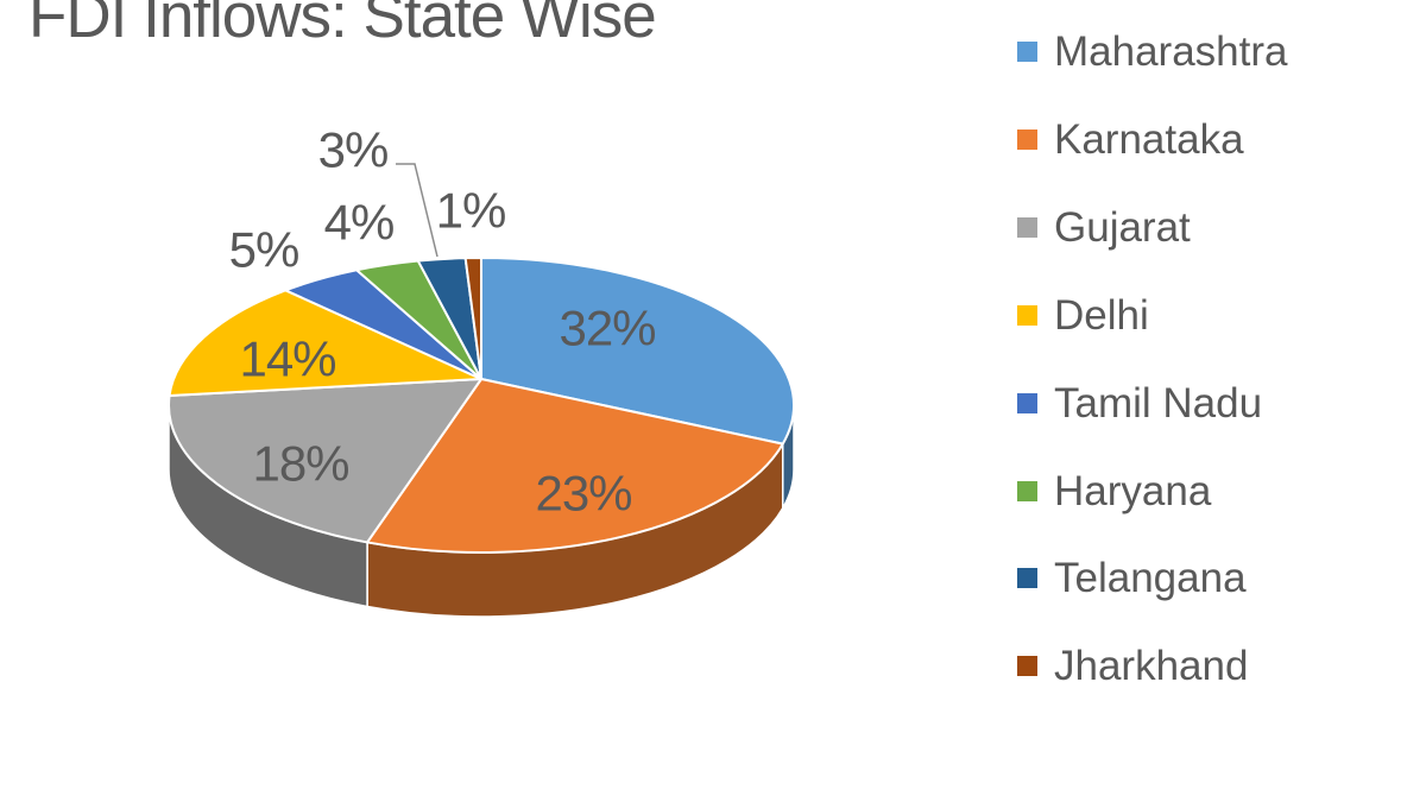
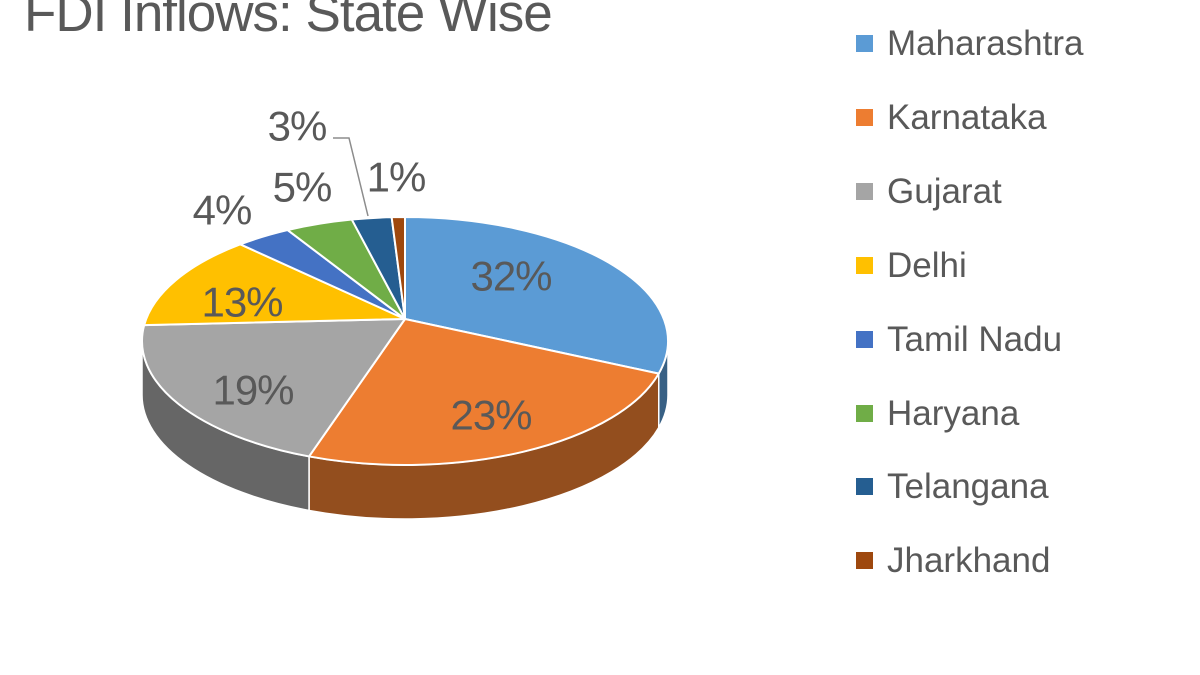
Gujarat: 18% -> 19%
Delhi: 14% -> 13%
Tamil Nadu: 5% -> 4%
Haryana: 4% -> 5%
